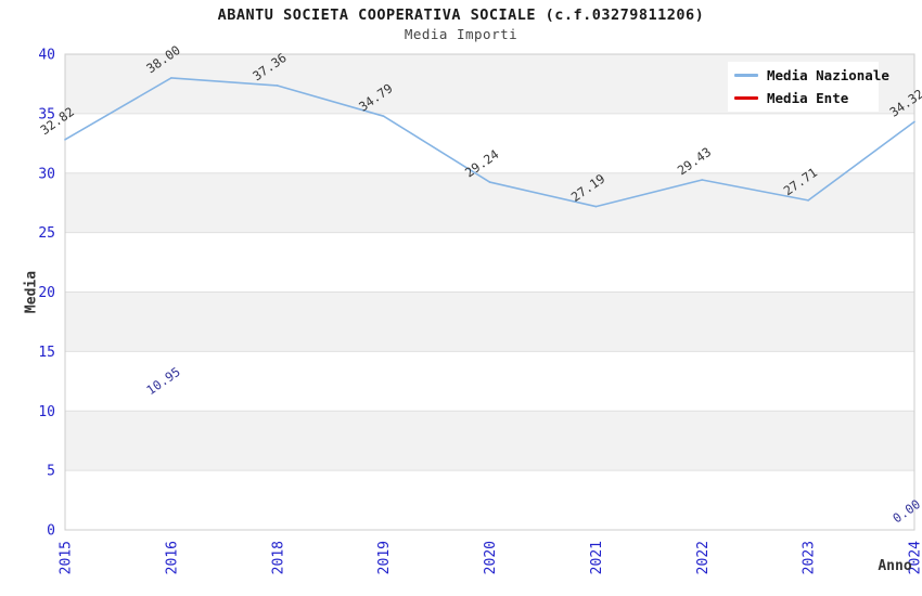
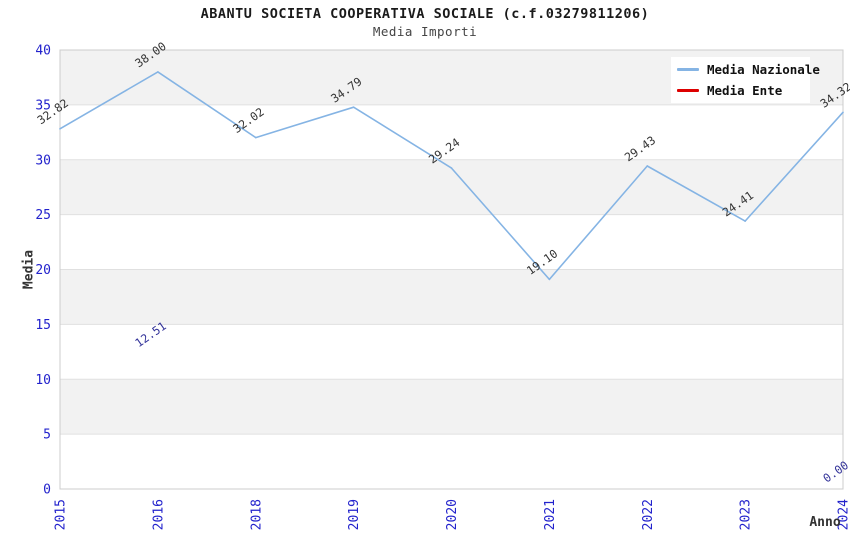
Media Ente/2016: 10.95 -> 12.51
Media Nazionale/2018: 37.36 -> 32.02
Media Nazionale/2021: 27.19 -> 19.10
Media Nazionale/2023: 27.71 -> 24.41
